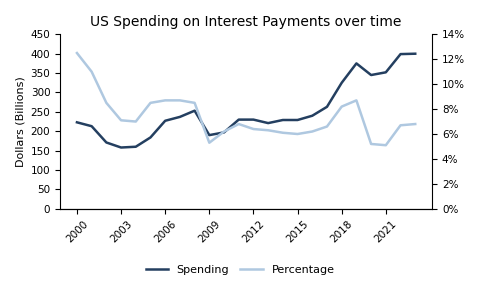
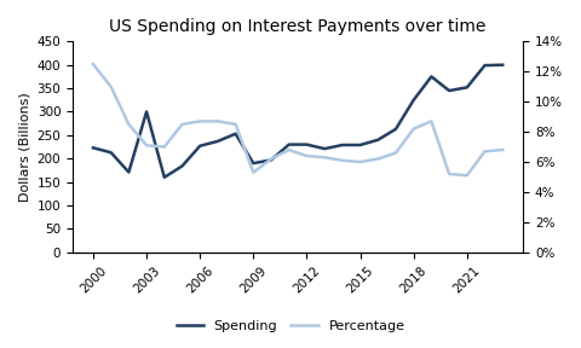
Spending/2003: 158 -> 300
